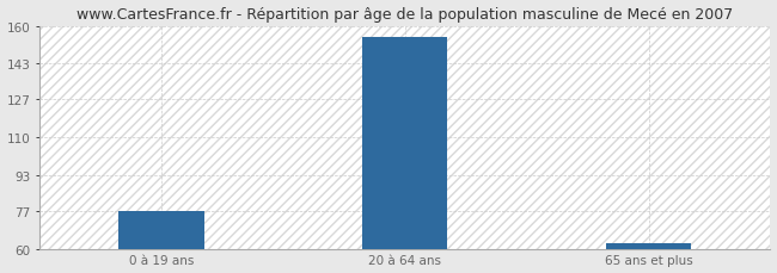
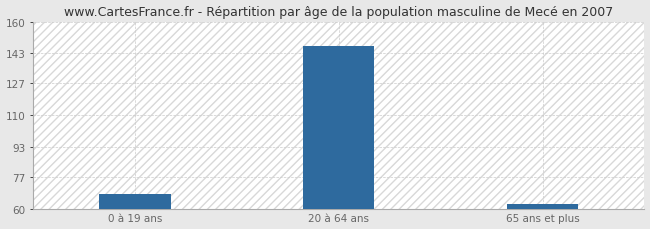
0 à 19 ans: 77 -> 68
20 à 64 ans: 155 -> 147
